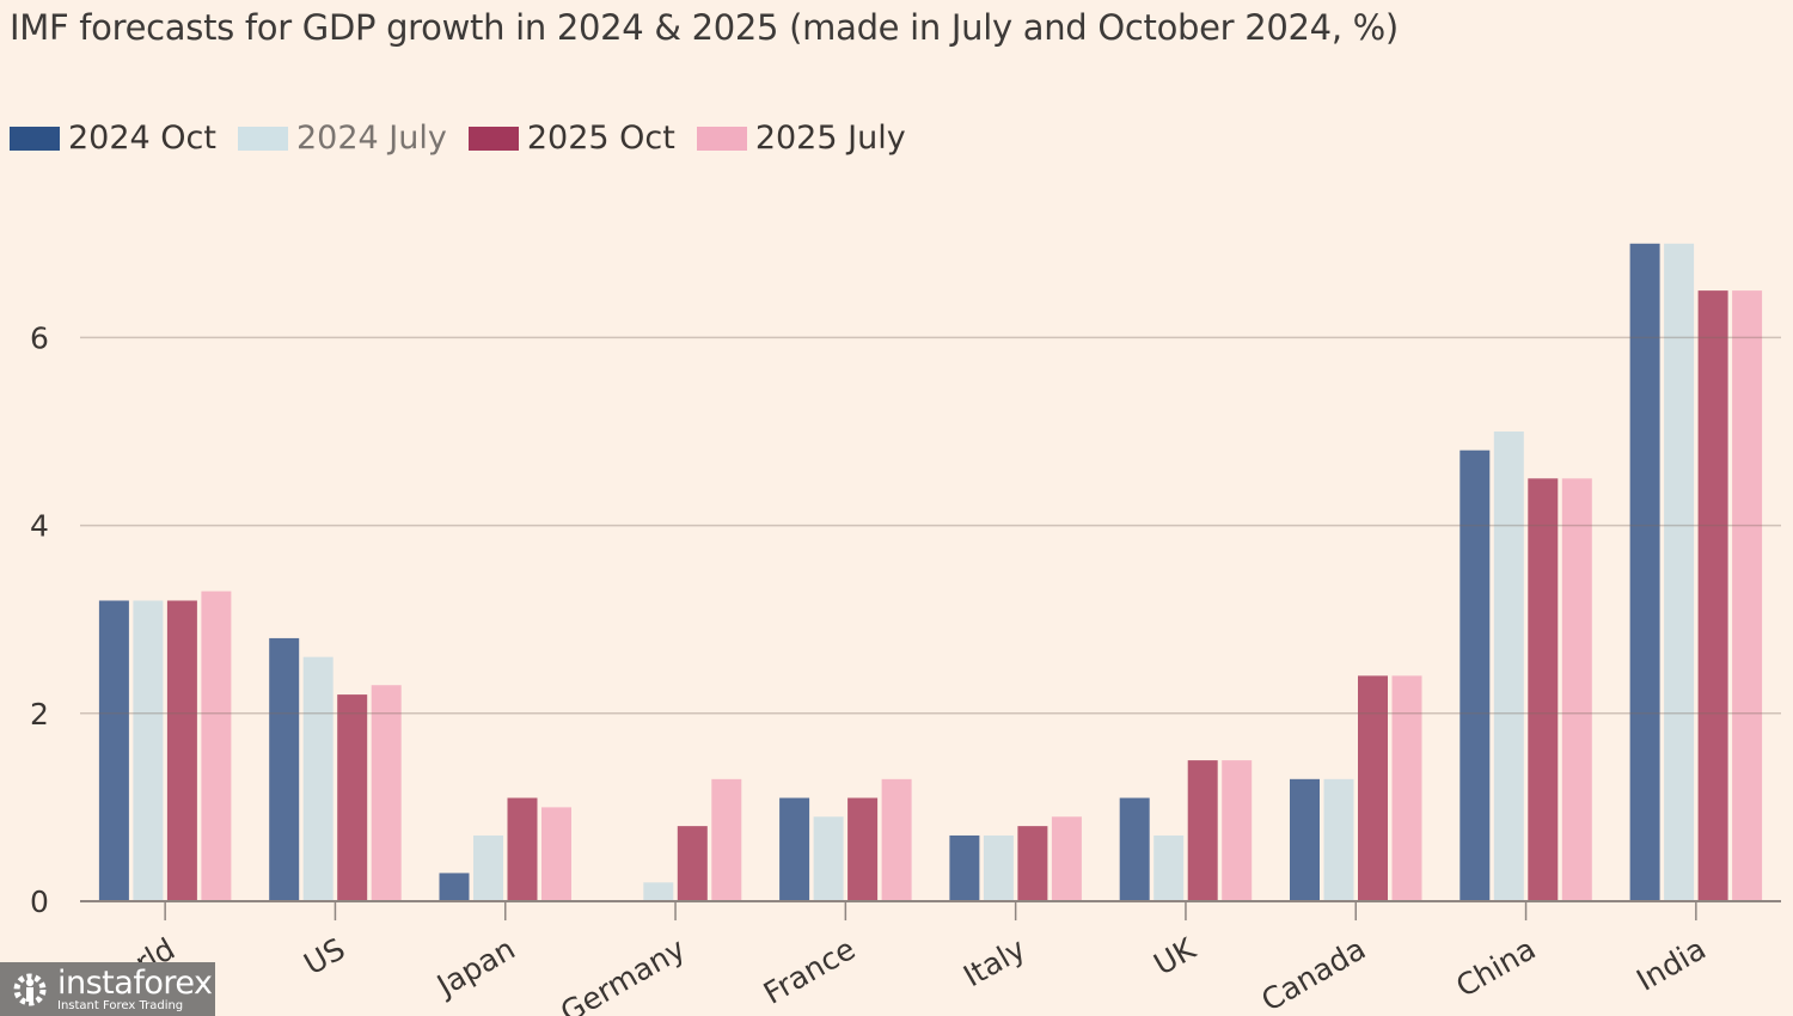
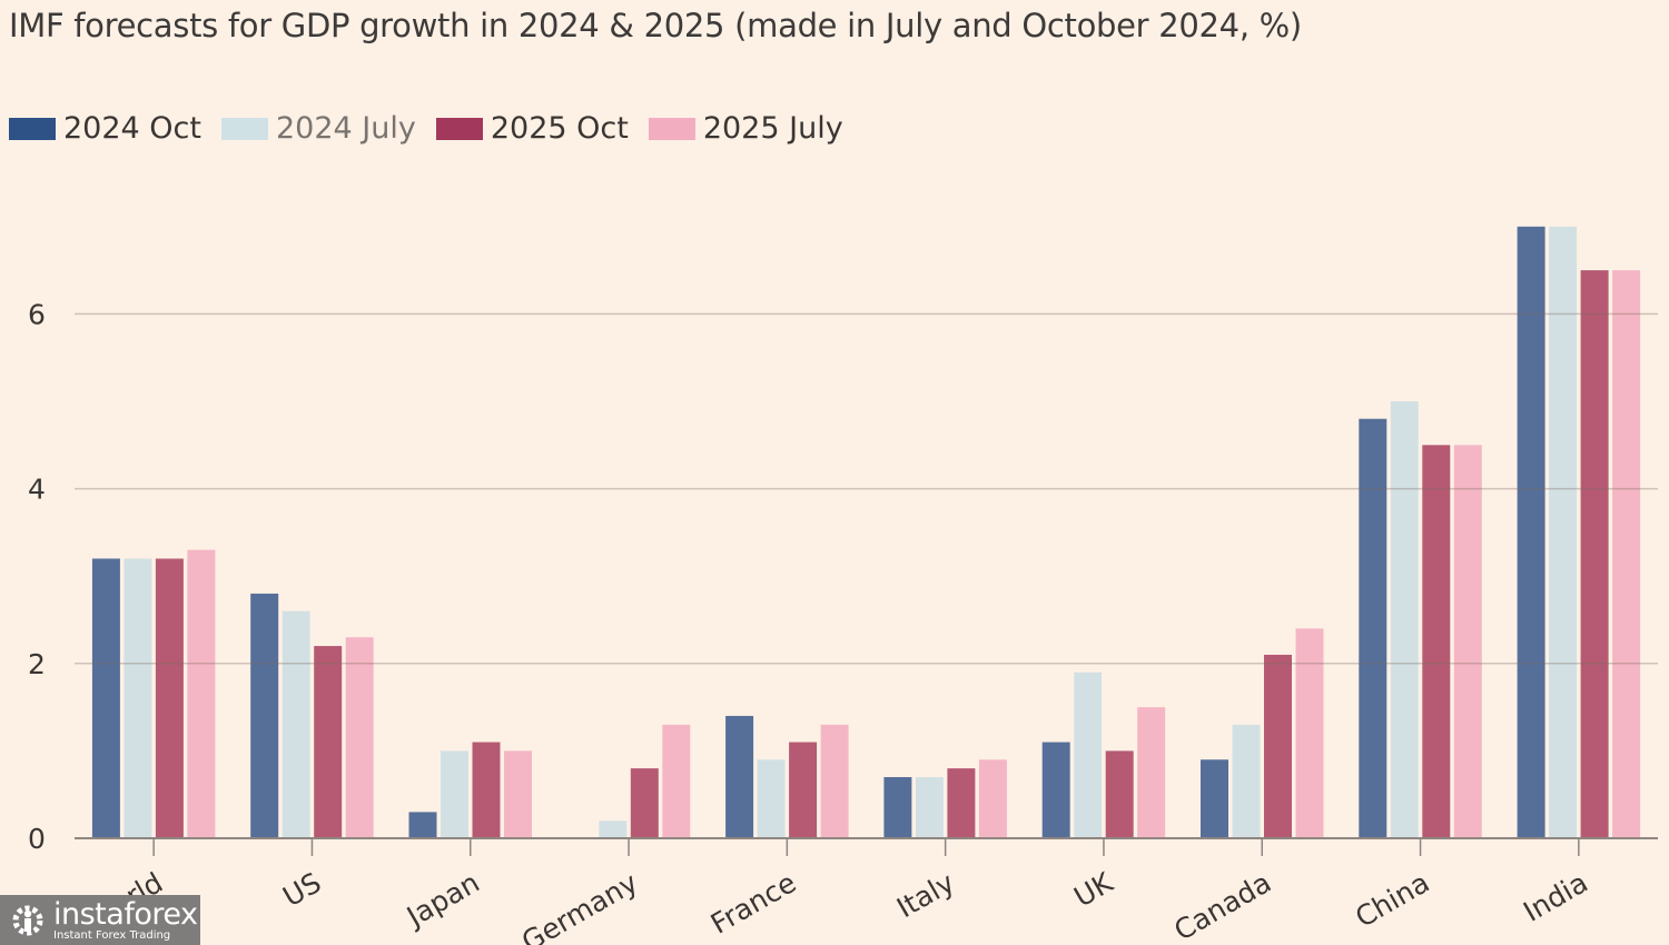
2024 July/Japan: 0.7 -> 1.0
2024 Oct/France: 1.1 -> 1.4
2024 July/UK: 0.7 -> 1.9
2025 Oct/UK: 1.5 -> 1.0
2024 Oct/Canada: 1.3 -> 0.9
2025 Oct/Canada: 2.4 -> 2.1
